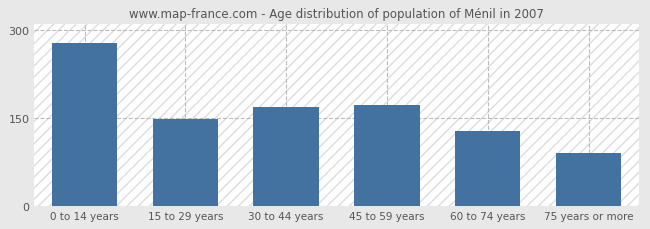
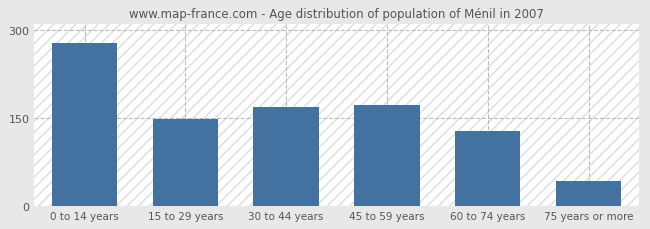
75 years or more: 90 -> 43
